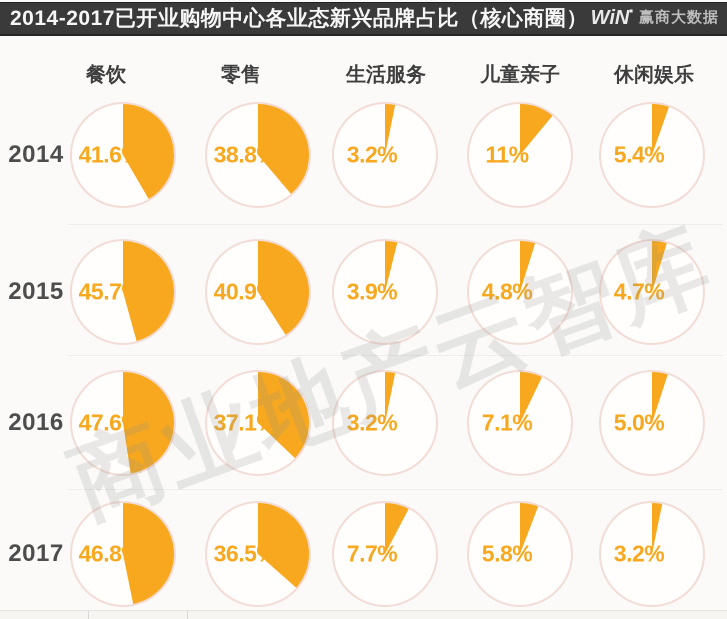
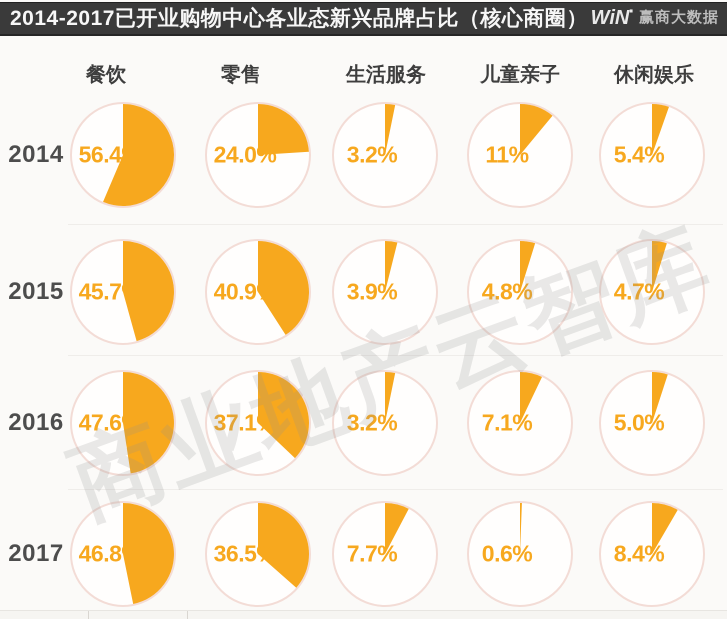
2014/餐饮: 41.6% -> 56.4%
2014/零售: 38.8% -> 24.0%
2017/儿童亲子: 5.8% -> 0.6%
2017/休闲娱乐: 3.2% -> 8.4%
